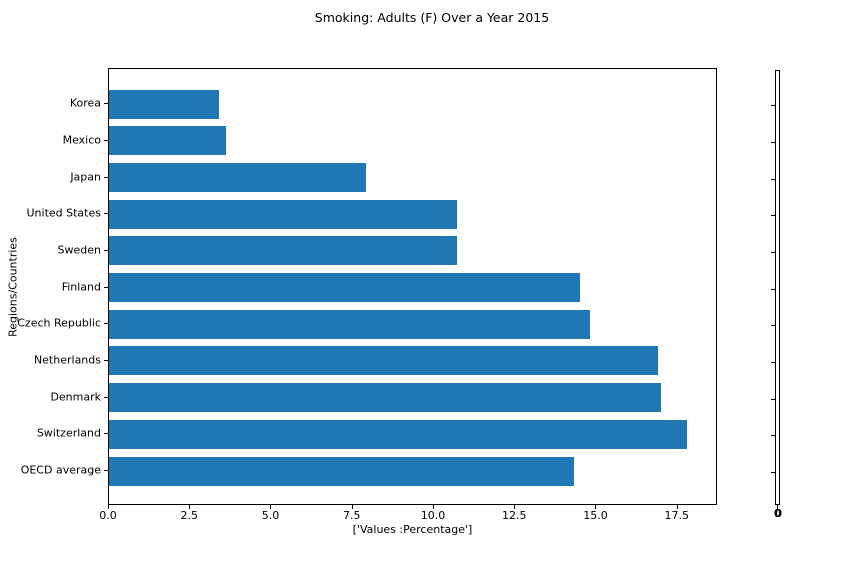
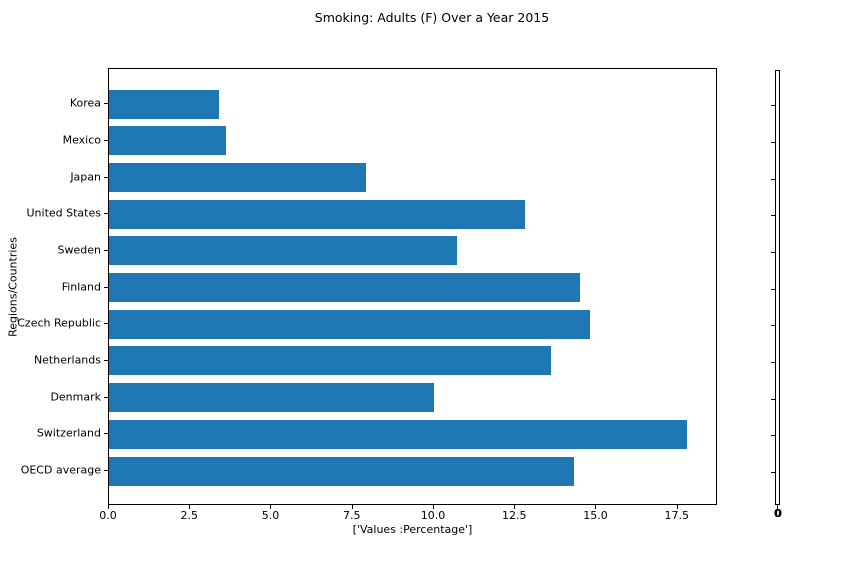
United States: 10.7 -> 12.8
Netherlands: 16.9 -> 13.6
Denmark: 17.0 -> 10.0
